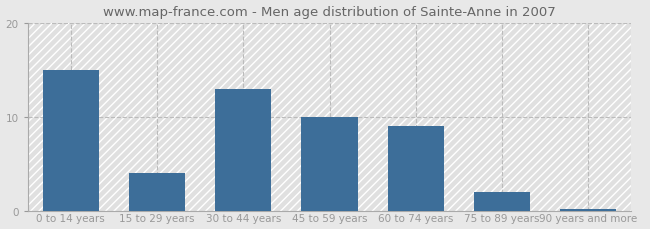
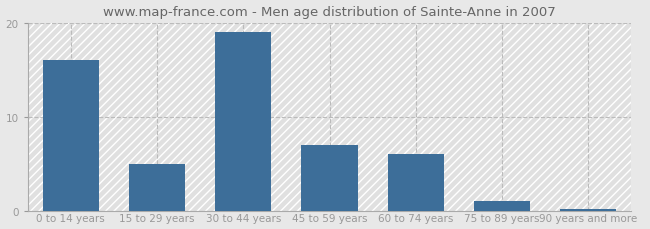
0 to 14 years: 15.0 -> 16.0
15 to 29 years: 4.0 -> 5.0
30 to 44 years: 13.0 -> 19.0
45 to 59 years: 10.0 -> 7.0
60 to 74 years: 9.0 -> 6.0
75 to 89 years: 2.0 -> 1.0
